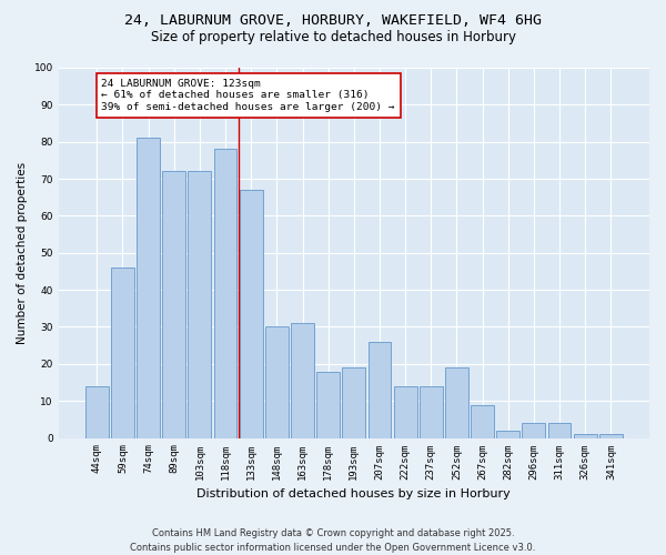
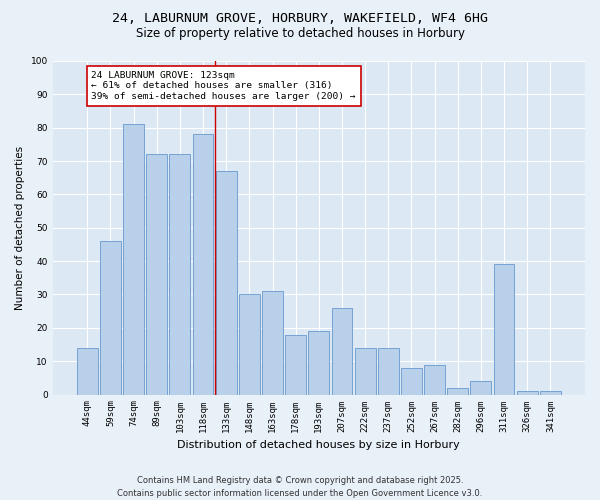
252sqm: 19 -> 8
311sqm: 4 -> 39
